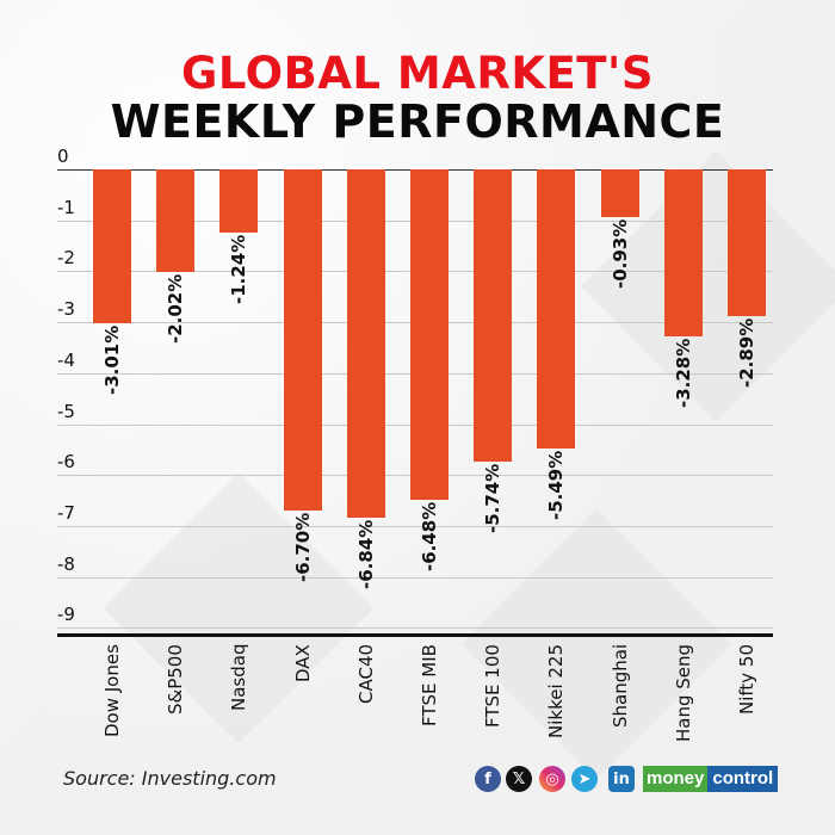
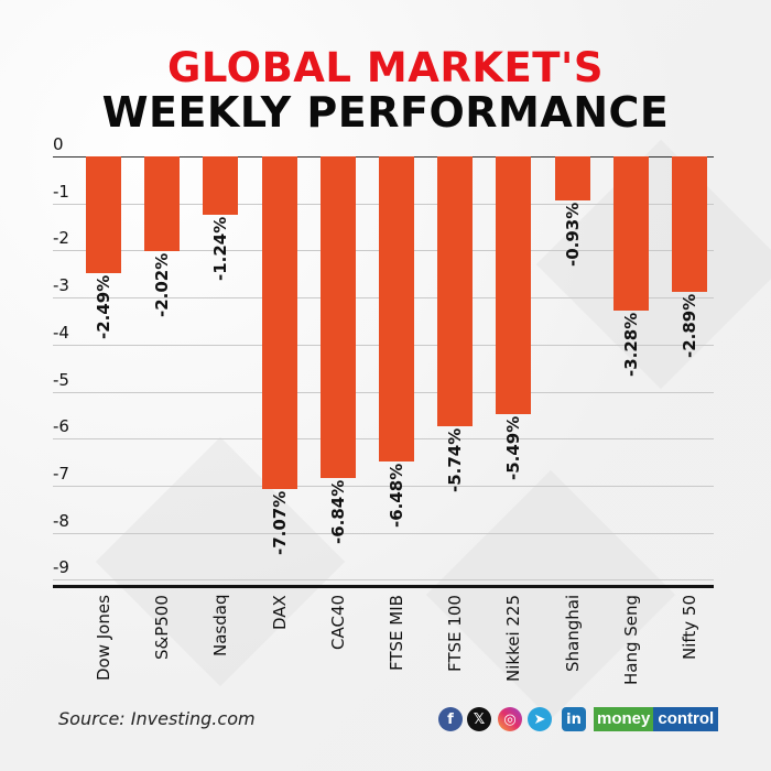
Dow Jones: -3.01% -> -2.49%
DAX: -6.70% -> -7.07%
